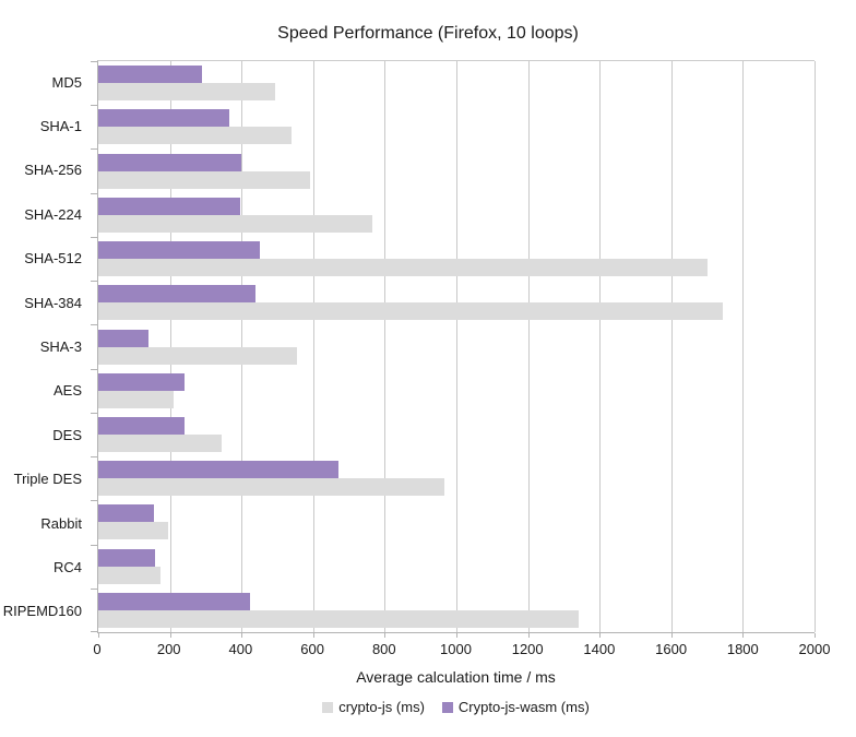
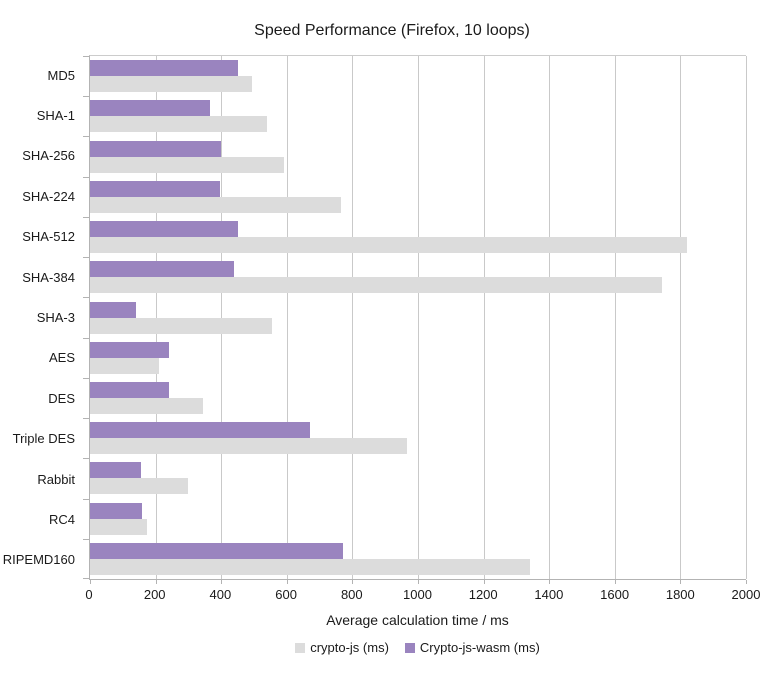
Crypto-js-wasm (ms)/MD5: 290 -> 450
crypto-js (ms)/SHA-512: 1700 -> 1820
crypto-js (ms)/Rabbit: 200 -> 300
Crypto-js-wasm (ms)/RIPEMD160: 420 -> 770
